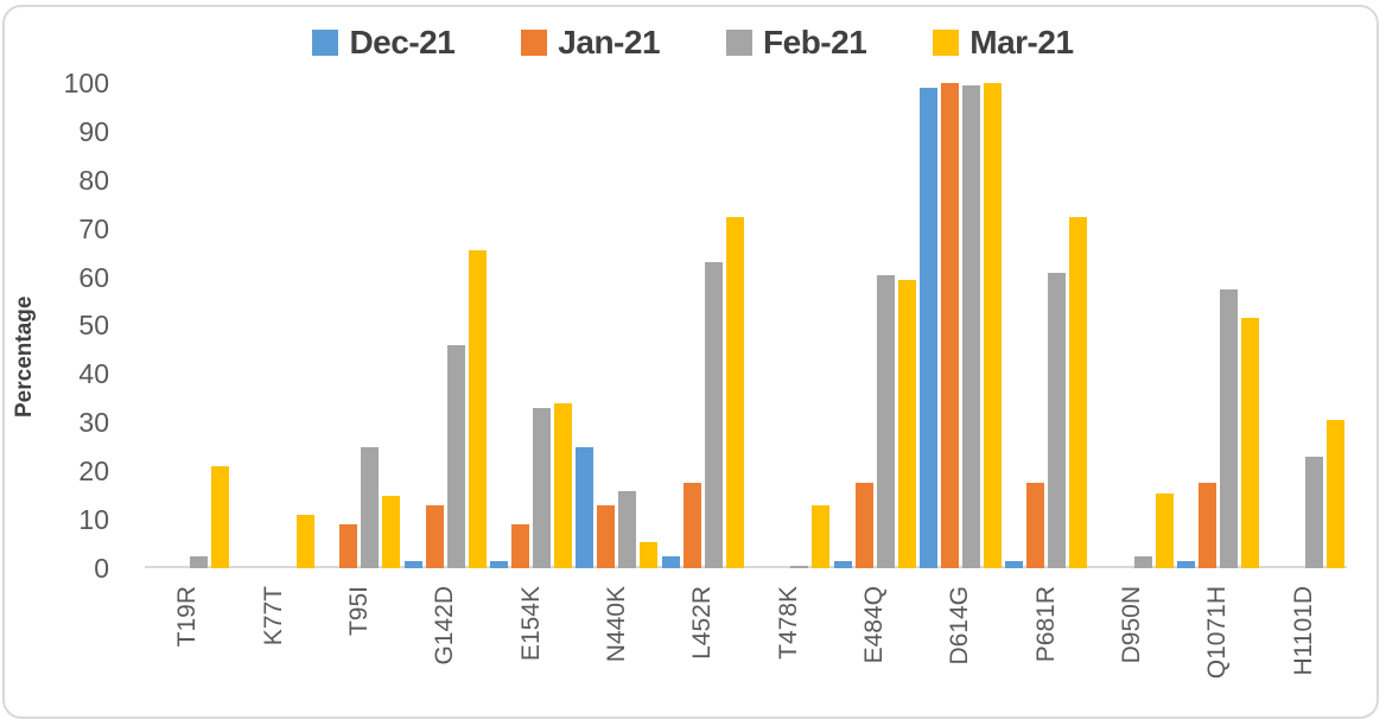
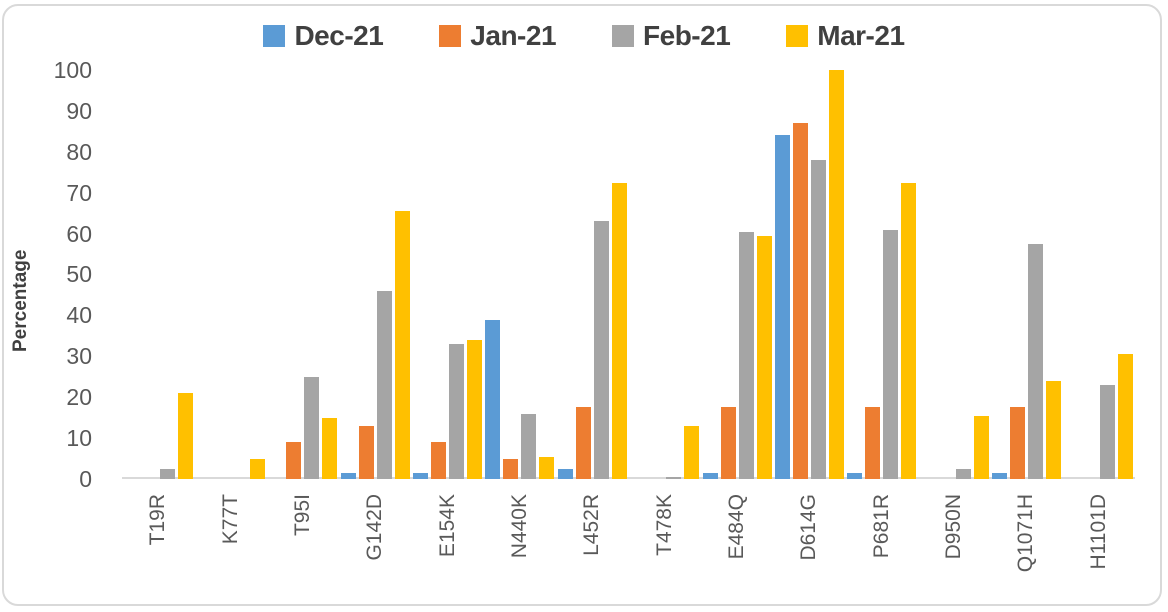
Mar-21/K77T: 11 -> 5
Dec-21/N440K: 25 -> 39
Jan-21/N440K: 13 -> 5
Dec-21/D614G: 99 -> 84
Jan-21/D614G: 100 -> 87
Feb-21/D614G: 100 -> 78
Mar-21/Q1071H: 52 -> 24
